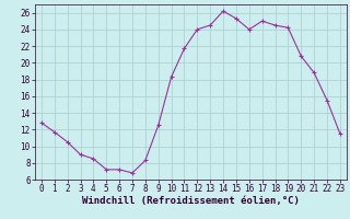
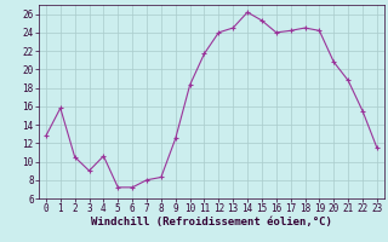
1: 11.7 -> 15.8
4: 8.5 -> 10.6
7: 6.8 -> 8.0
17: 25.0 -> 24.2
